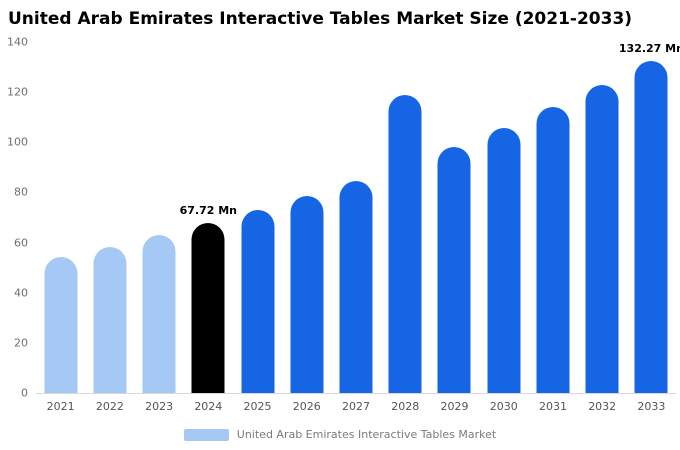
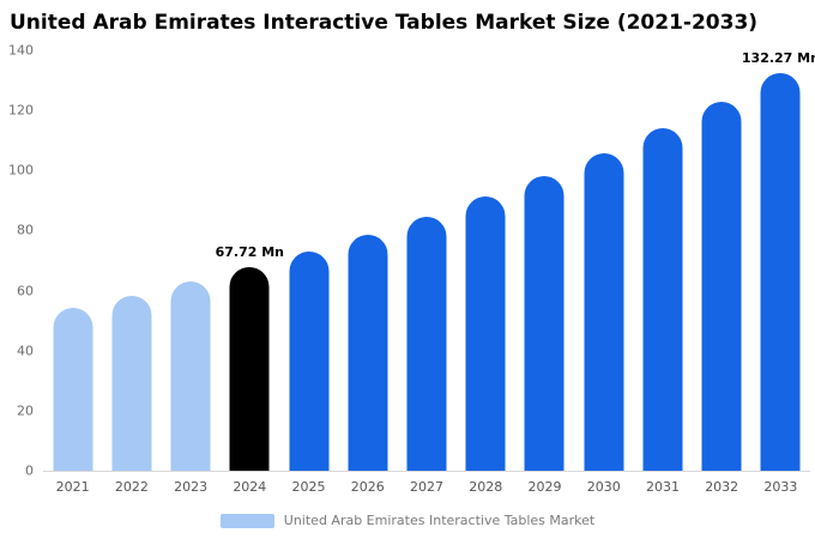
2028: 119 -> 91
